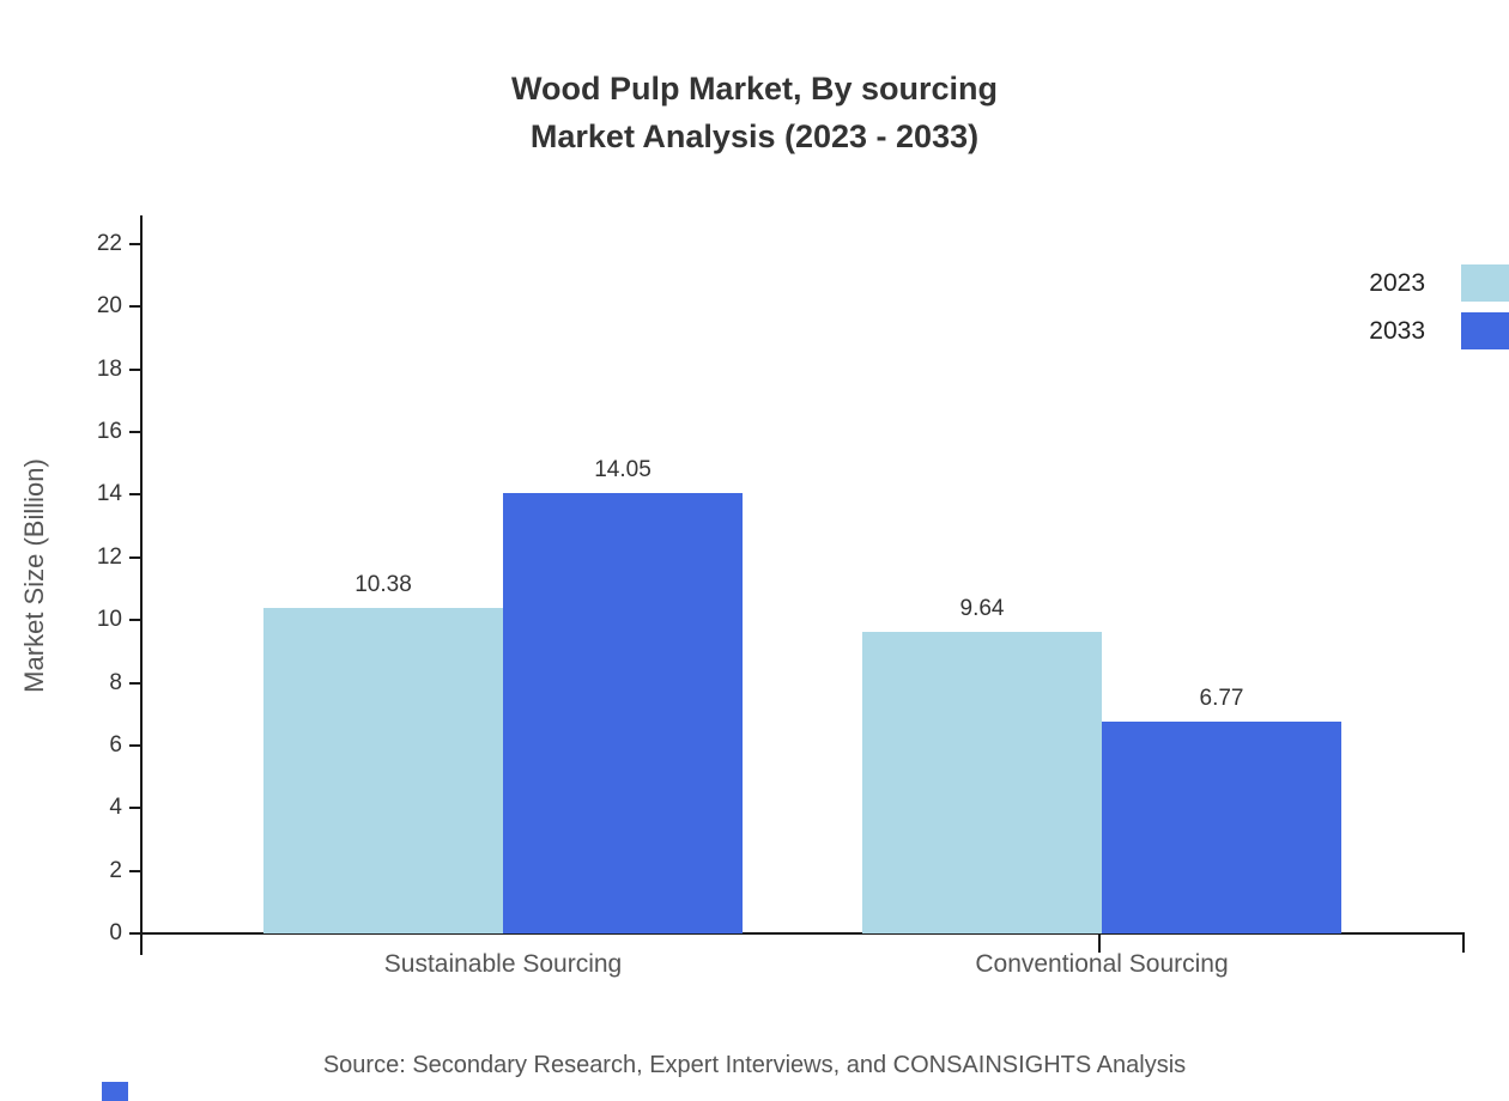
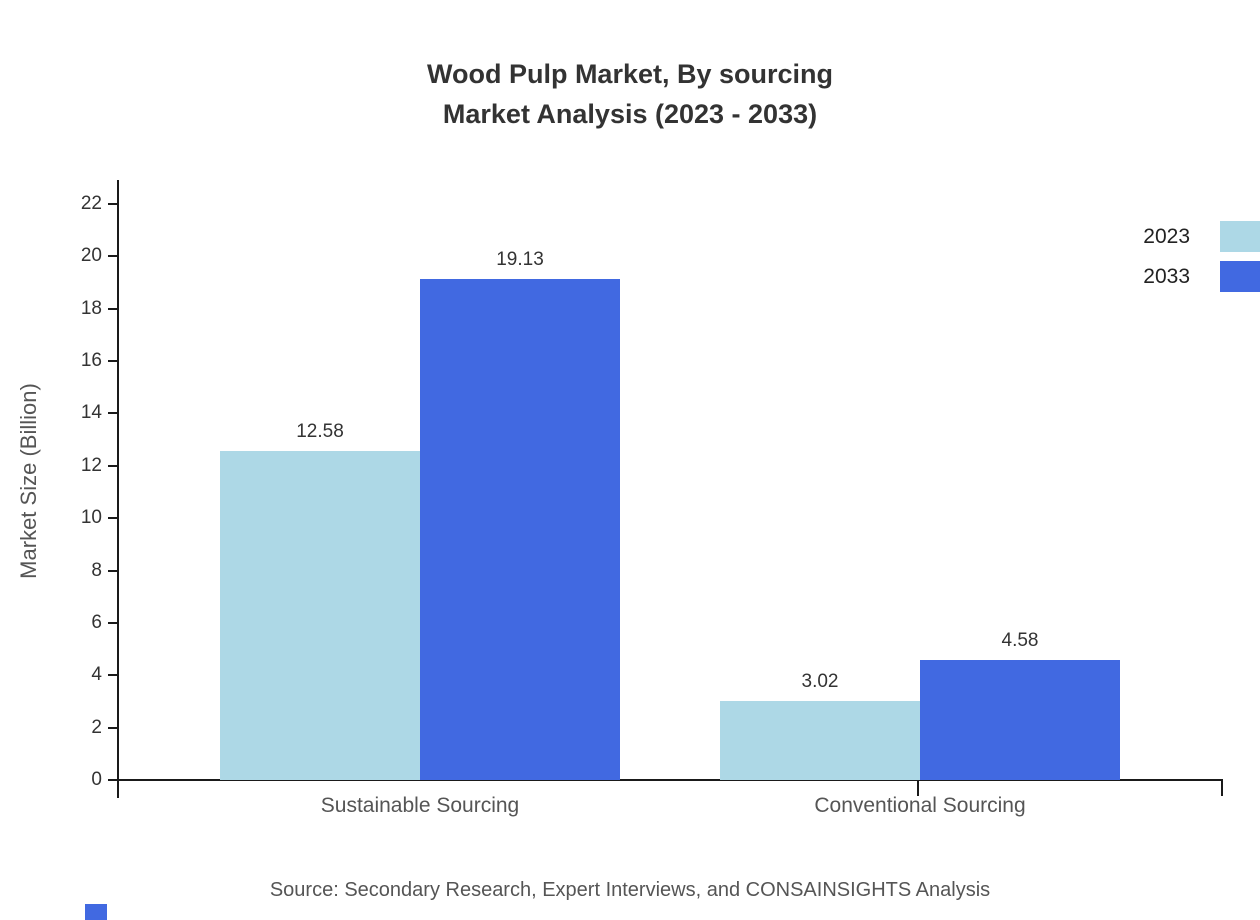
2023/Sustainable Sourcing: 10.38 -> 12.58
2033/Sustainable Sourcing: 14.05 -> 19.13
2023/Conventional Sourcing: 9.64 -> 3.02
2033/Conventional Sourcing: 6.77 -> 4.58
